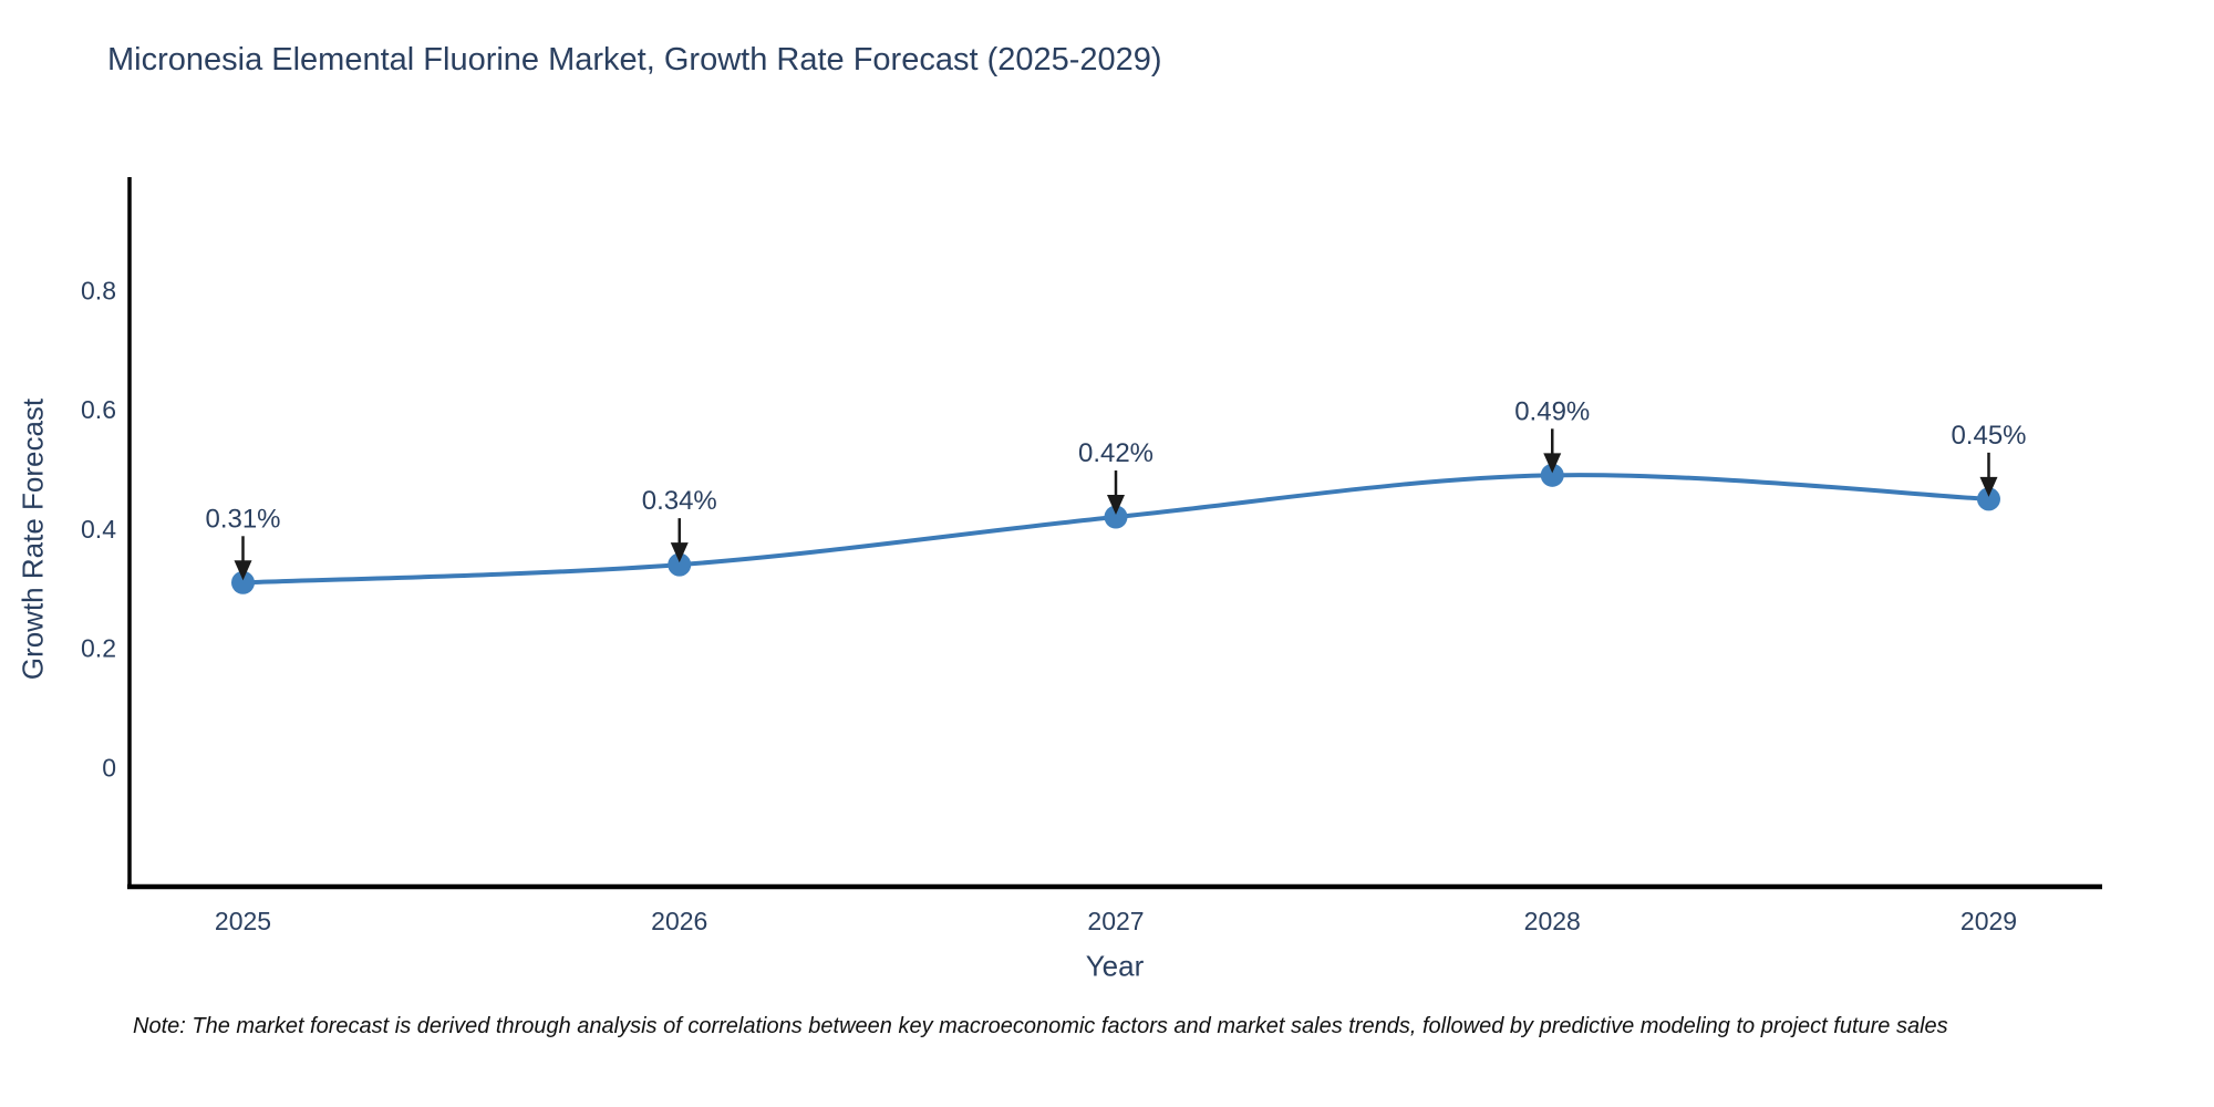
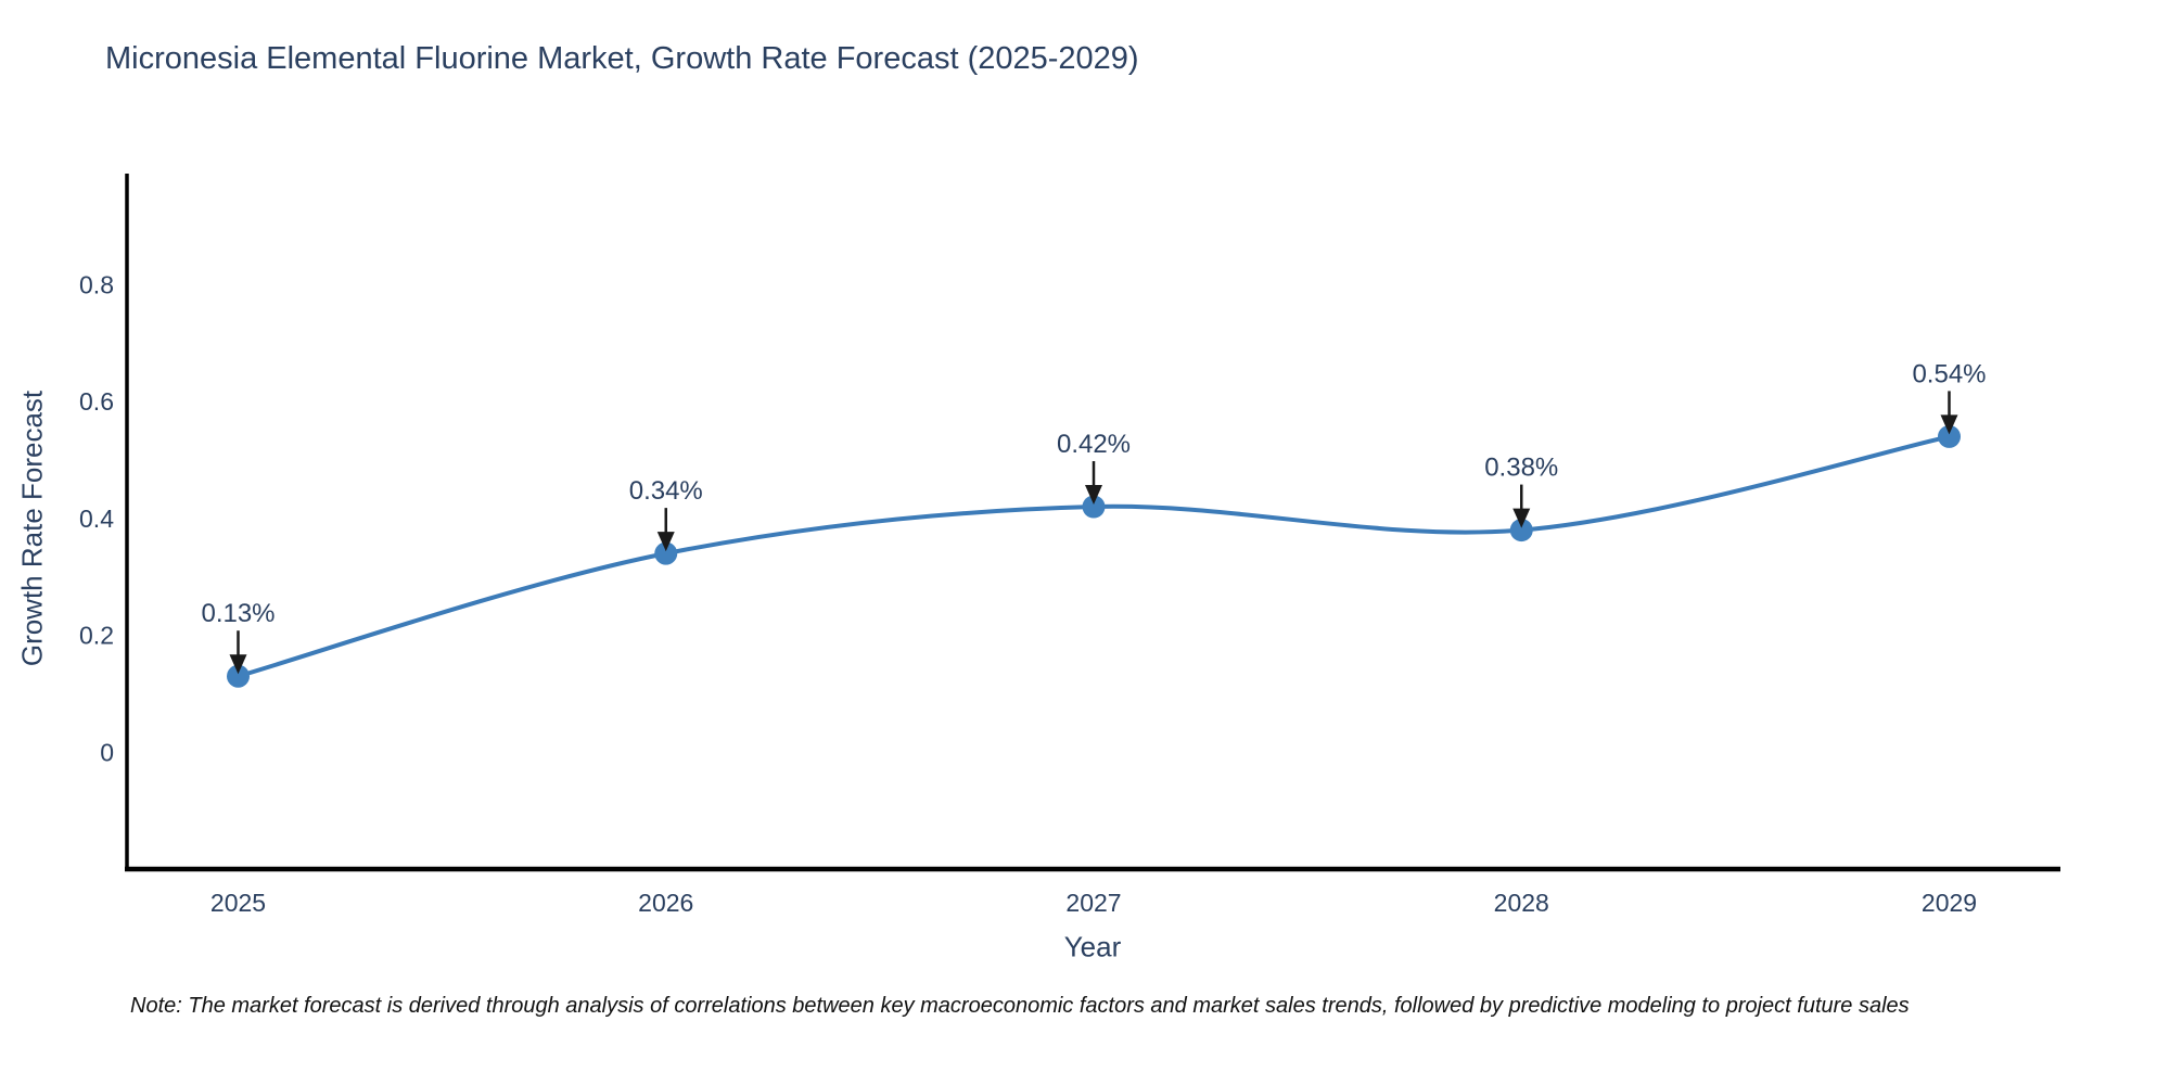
2025: 0.31% -> 0.13%
2028: 0.49% -> 0.38%
2029: 0.45% -> 0.54%
